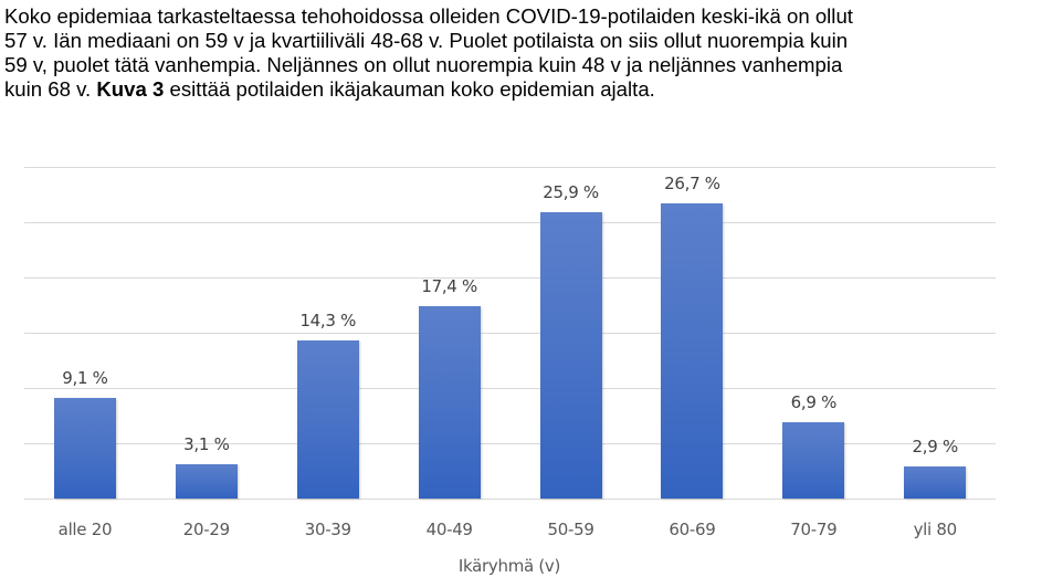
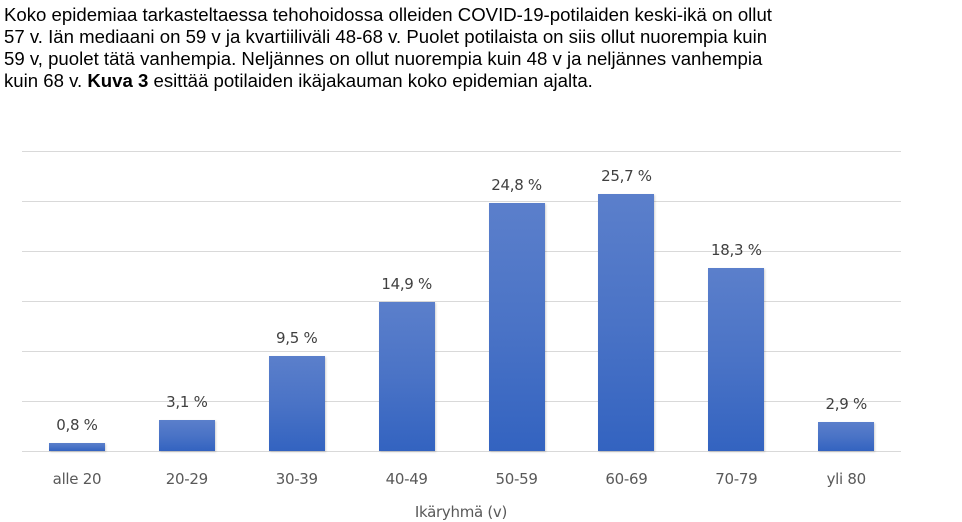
alle 20: 9,1 -> 0,8
30-39: 14,3 -> 9,5
40-49: 17,4 -> 14,9
50-59: 25,9 -> 24,8
60-69: 26,7 -> 25,7
70-79: 6,9 -> 18,3
